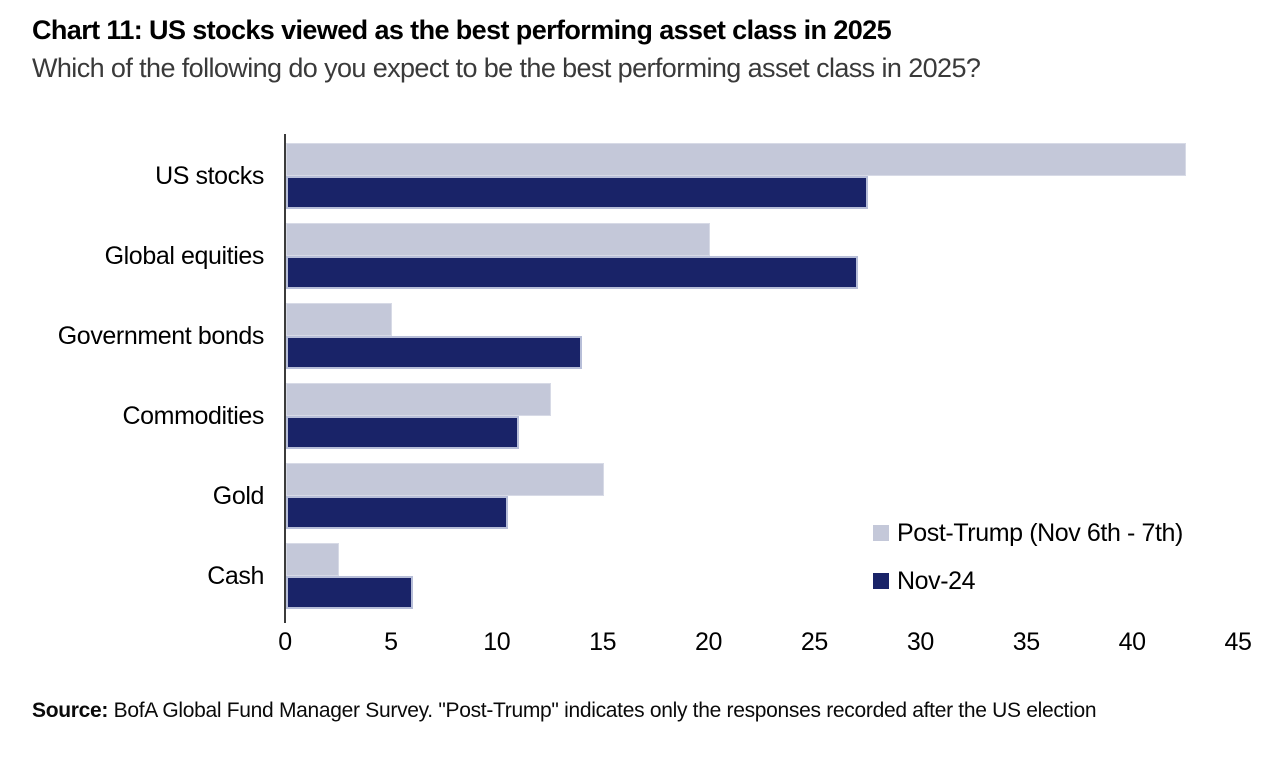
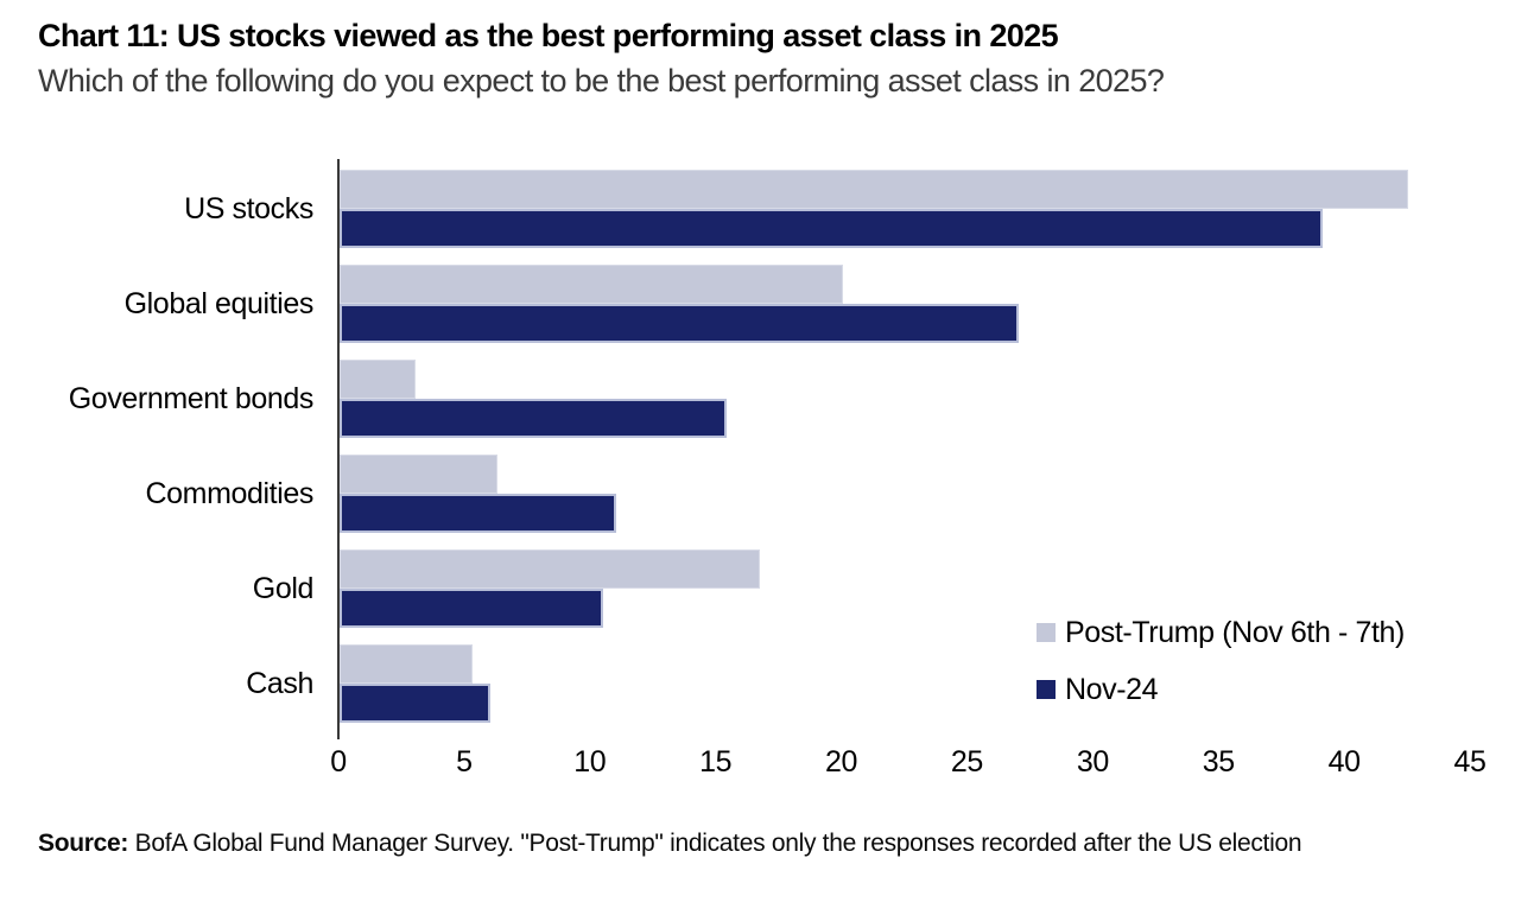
Nov-24/US stocks: 27.5 -> 39.1
Post-Trump (Nov 6th - 7th)/Government bonds: 5.0 -> 3.0
Nov-24/Government bonds: 14.0 -> 15.4
Post-Trump (Nov 6th - 7th)/Commodities: 12.5 -> 6.3
Post-Trump (Nov 6th - 7th)/Gold: 15.0 -> 16.7
Post-Trump (Nov 6th - 7th)/Cash: 2.5 -> 5.3
